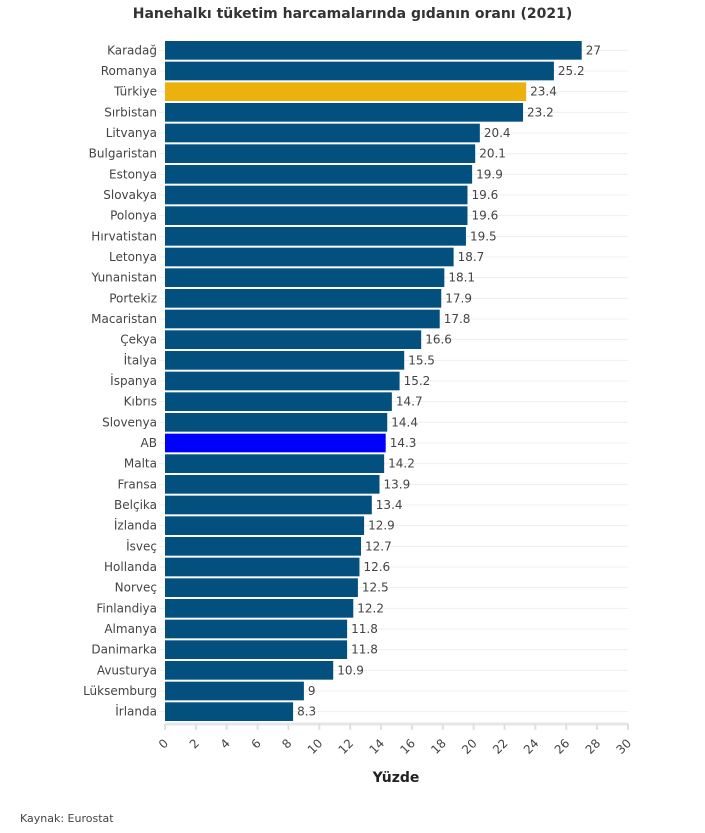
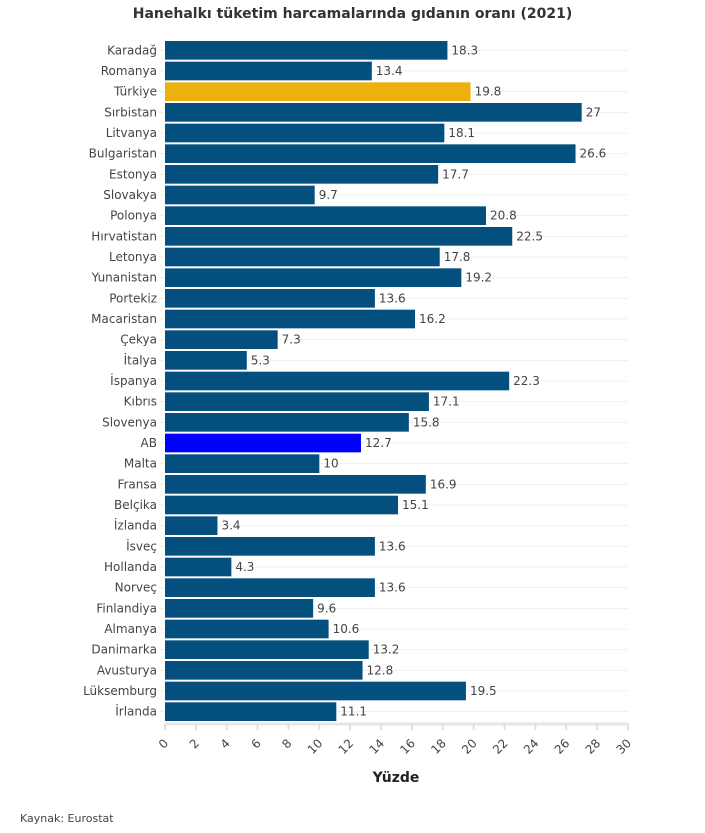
Karadağ: 27 -> 18.3
Romanya: 25.2 -> 13.4
Türkiye: 23.4 -> 19.8
Sırbistan: 23.2 -> 27
Litvanya: 20.4 -> 18.1
Bulgaristan: 20.1 -> 26.6
Estonya: 19.9 -> 17.7
Slovakya: 19.6 -> 9.7
Polonya: 19.6 -> 20.8
Hırvatistan: 19.5 -> 22.5
Letonya: 18.7 -> 17.8
Yunanistan: 18.1 -> 19.2
Portekiz: 17.9 -> 13.6
Macaristan: 17.8 -> 16.2
Çekya: 16.6 -> 7.3
İtalya: 15.5 -> 5.3
İspanya: 15.2 -> 22.3
Kıbrıs: 14.7 -> 17.1
Slovenya: 14.4 -> 15.8
AB: 14.3 -> 12.7
Malta: 14.2 -> 10
Fransa: 13.9 -> 16.9
Belçika: 13.4 -> 15.1
İzlanda: 12.9 -> 3.4
İsveç: 12.7 -> 13.6
Hollanda: 12.6 -> 4.3
Norveç: 12.5 -> 13.6
Finlandiya: 12.2 -> 9.6
Almanya: 11.8 -> 10.6
Danimarka: 11.8 -> 13.2
Avusturya: 10.9 -> 12.8
Lüksemburg: 9 -> 19.5
İrlanda: 8.3 -> 11.1
